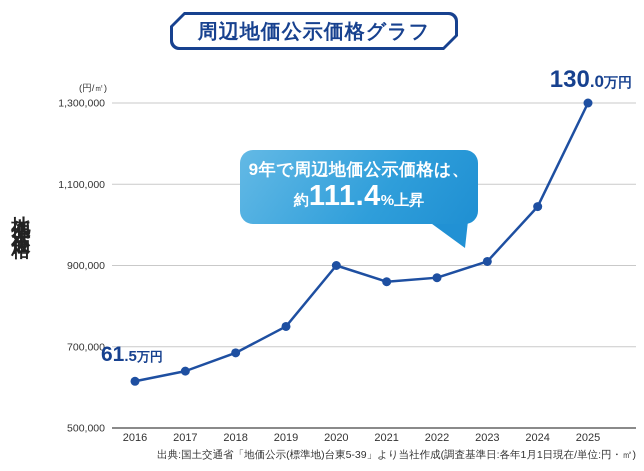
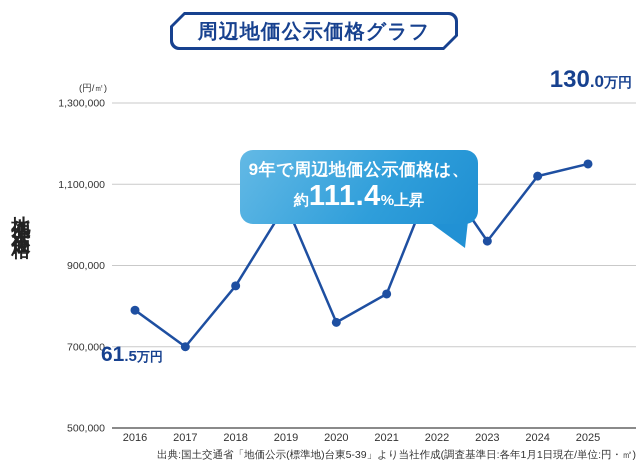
2016: 620000 -> 790000
2017: 640000 -> 700000
2018: 680000 -> 850000
2019: 750000 -> 1050000
2020: 900000 -> 760000
2021: 860000 -> 830000
2022: 870000 -> 1140000
2023: 910000 -> 960000
2024: 1040000 -> 1120000
2025: 1300000 -> 1150000
